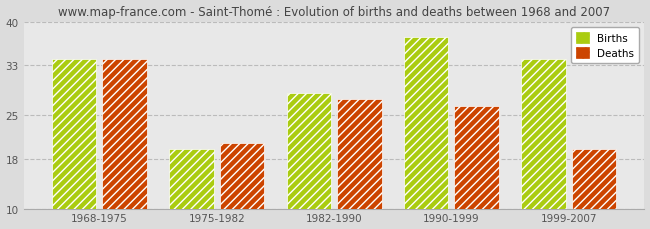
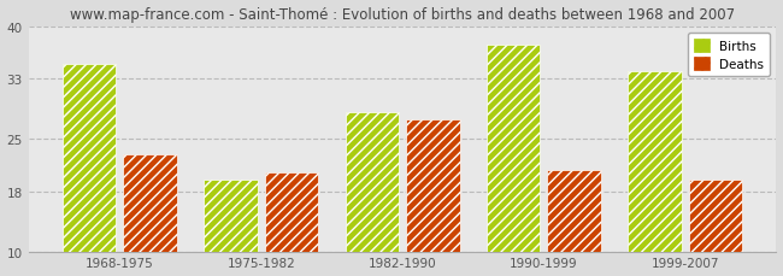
Births/1968-1975: 34.0 -> 35.0
Deaths/1968-1975: 34.0 -> 23.0
Deaths/1990-1999: 26.5 -> 20.8
